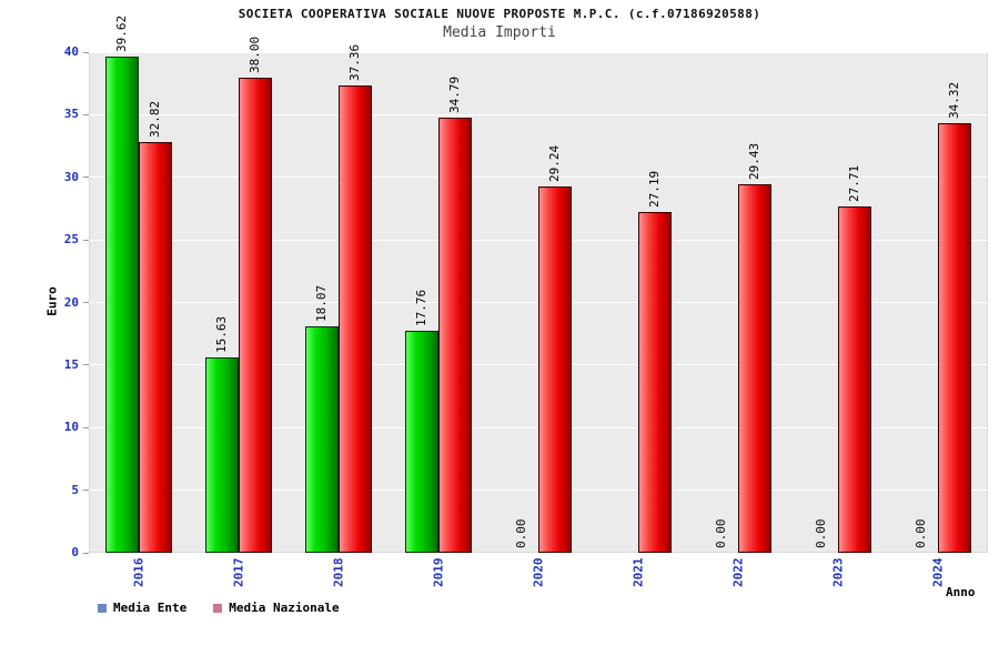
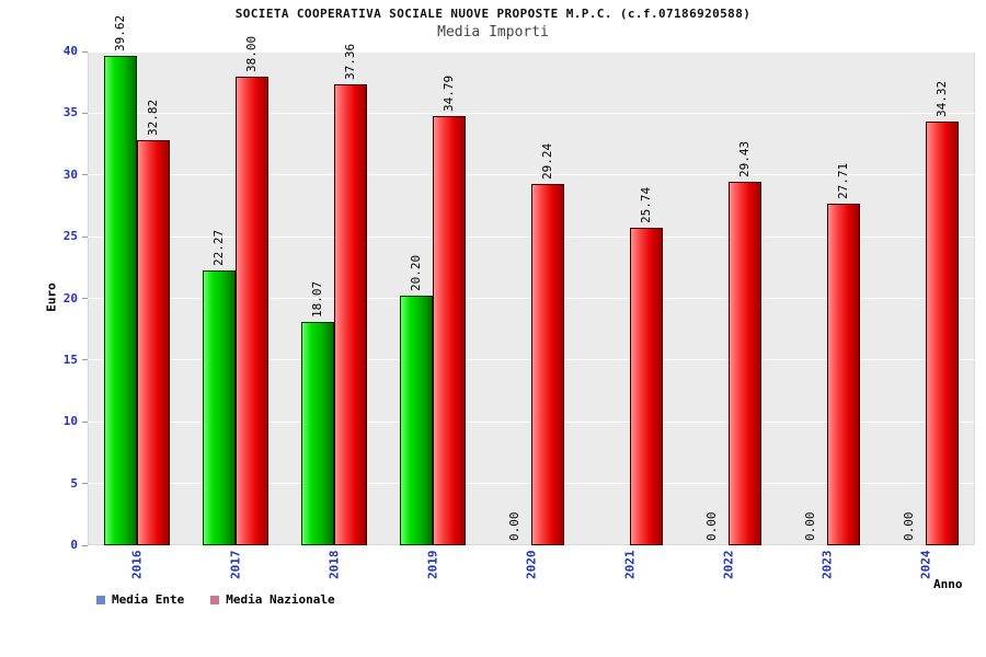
Media Ente/2017: 15.63 -> 22.27
Media Ente/2019: 17.76 -> 20.20
Media Nazionale/2021: 27.19 -> 25.74
